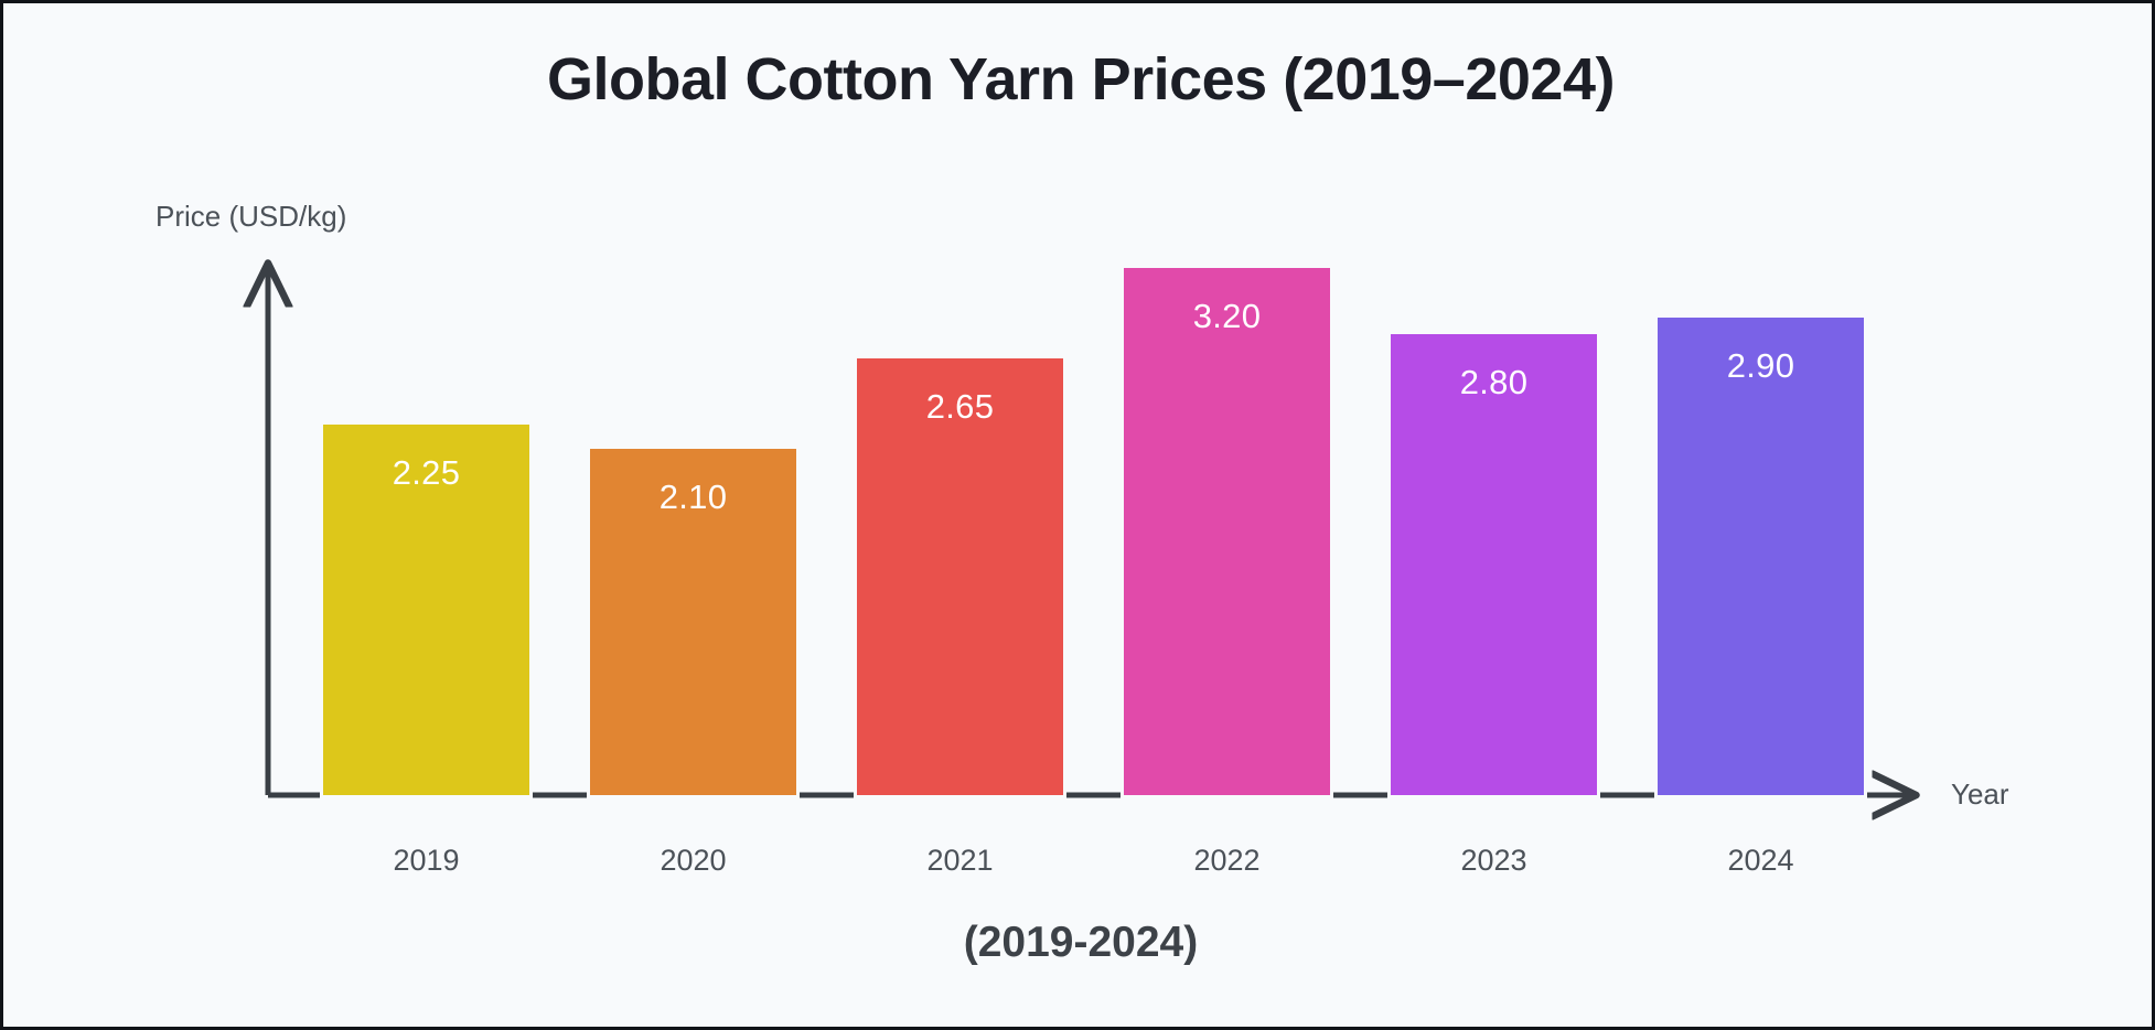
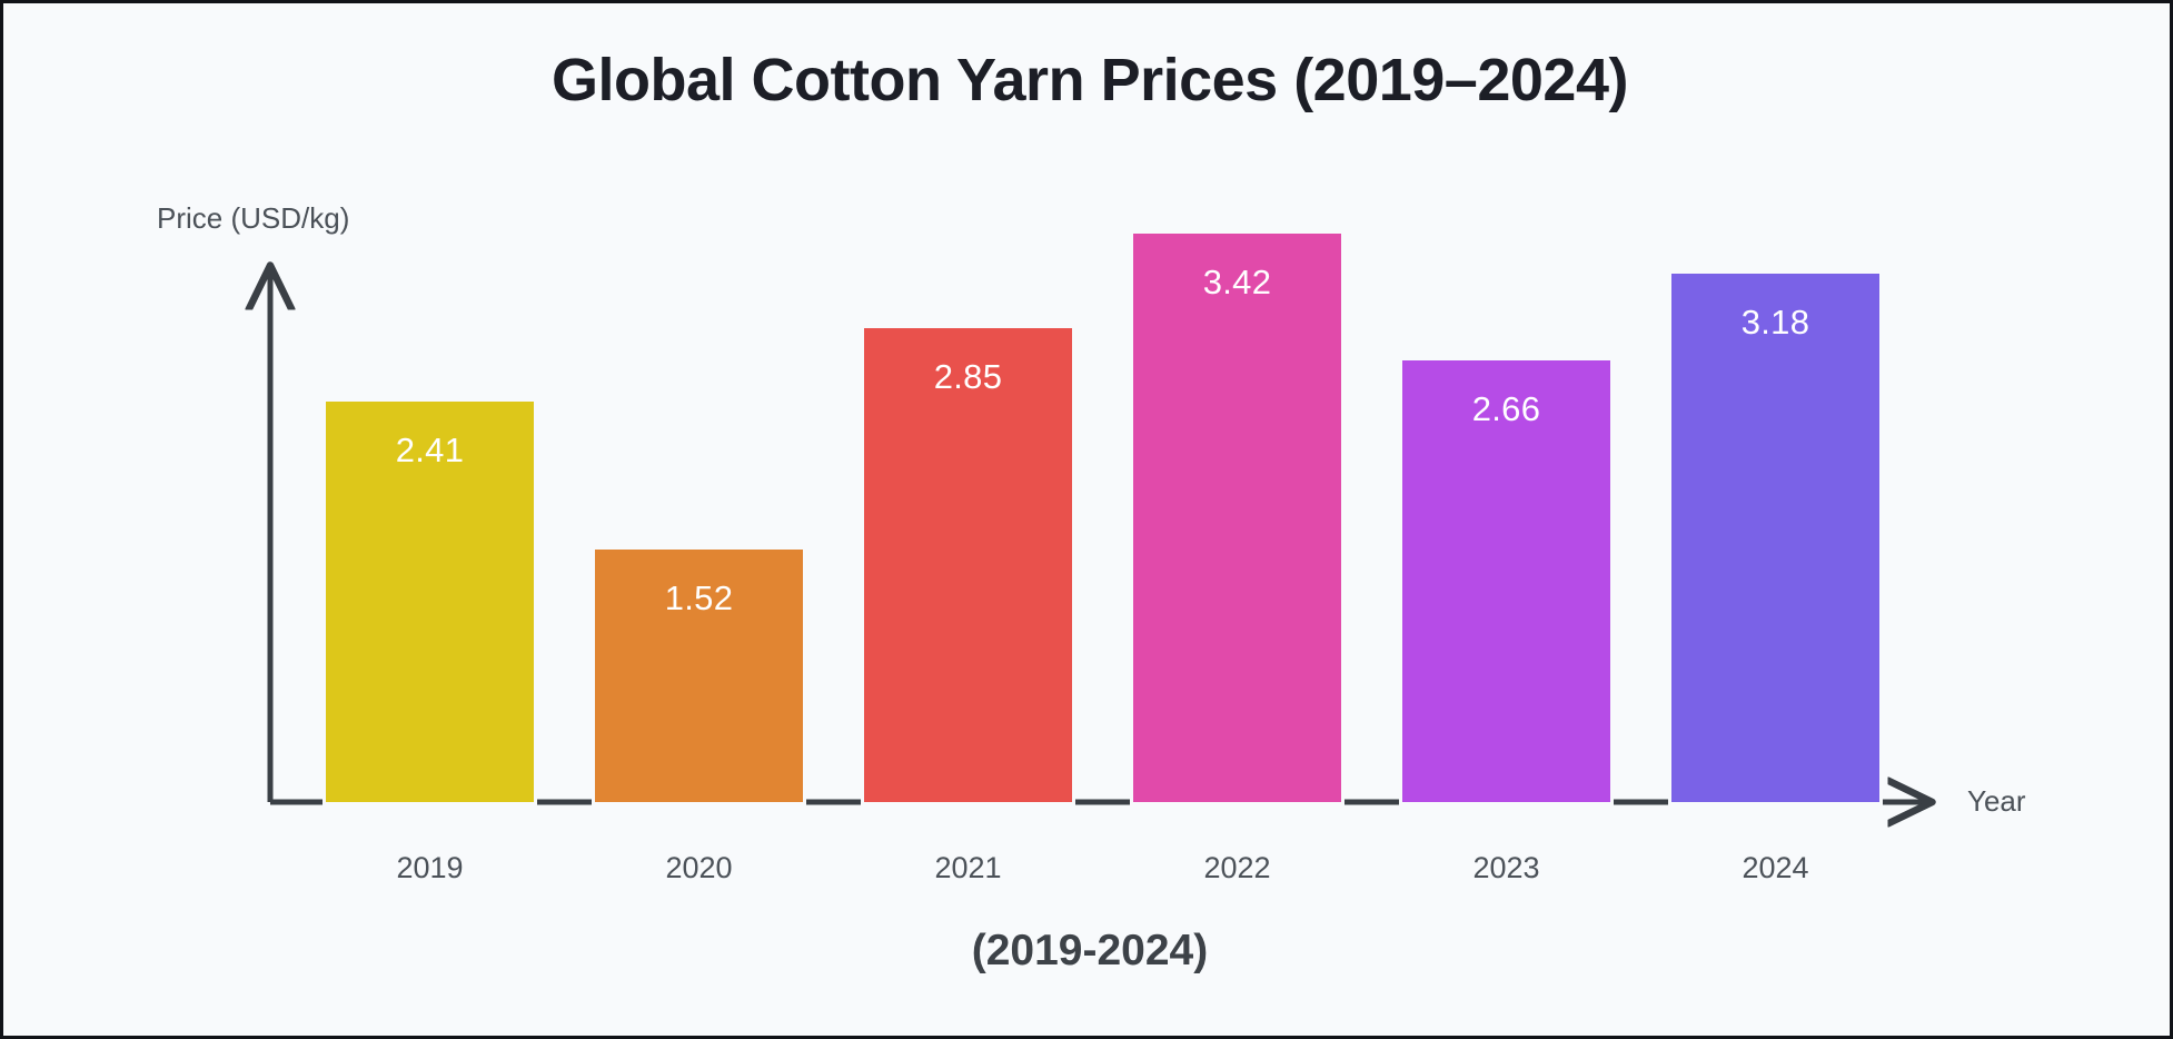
2019: 2.25 -> 2.41
2020: 2.10 -> 1.52
2021: 2.65 -> 2.85
2022: 3.20 -> 3.42
2023: 2.80 -> 2.66
2024: 2.90 -> 3.18
